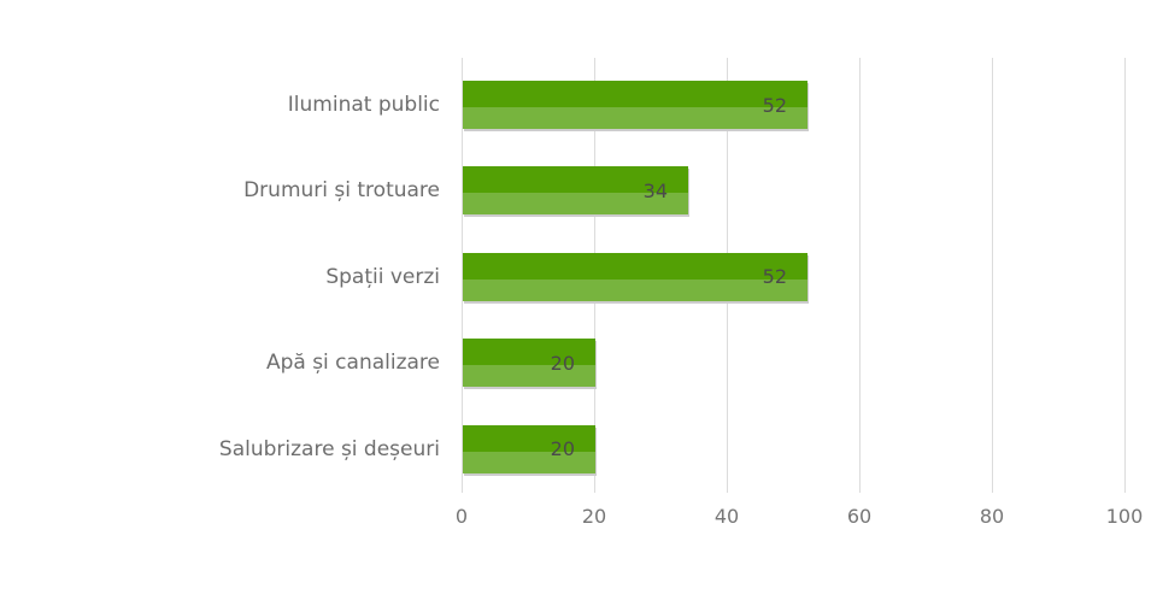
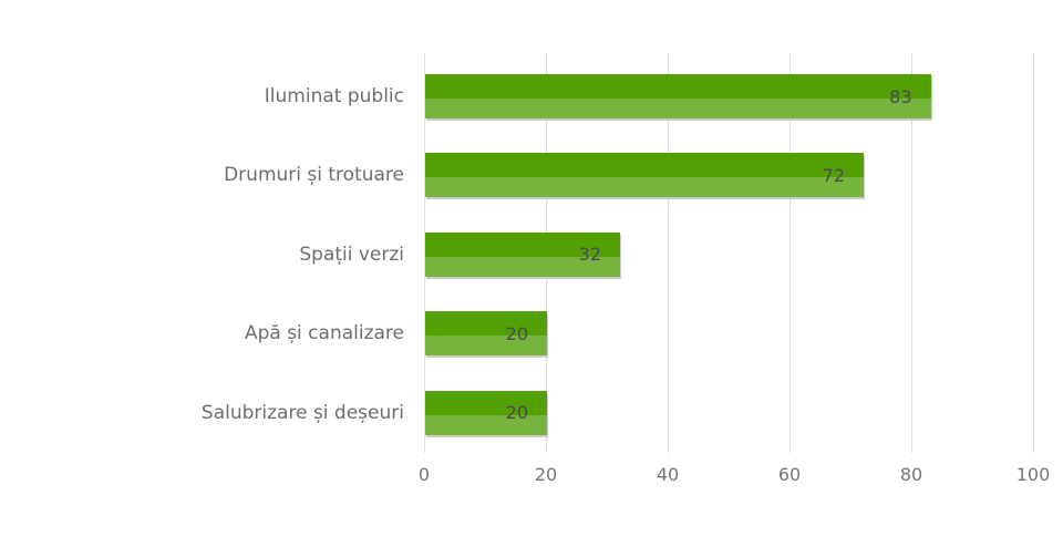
Iluminat public: 52 -> 83
Drumuri și trotuare: 34 -> 72
Spații verzi: 52 -> 32
